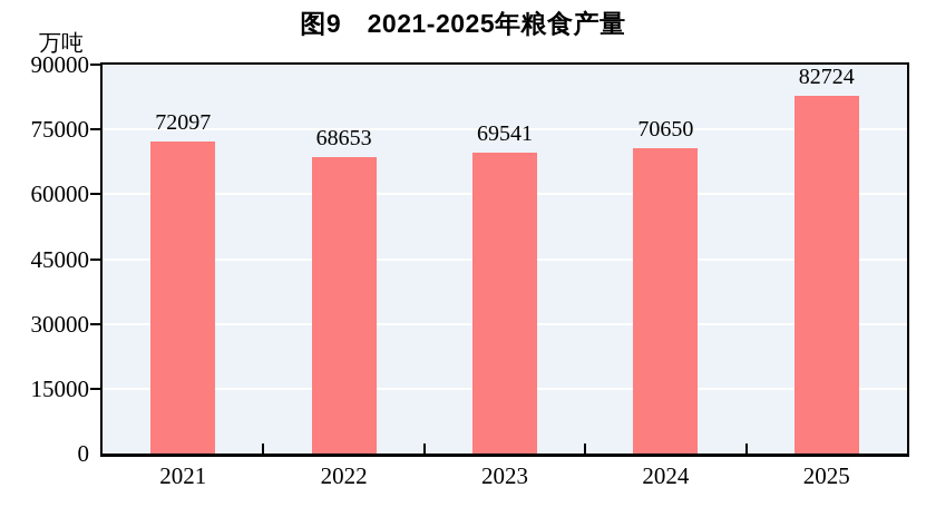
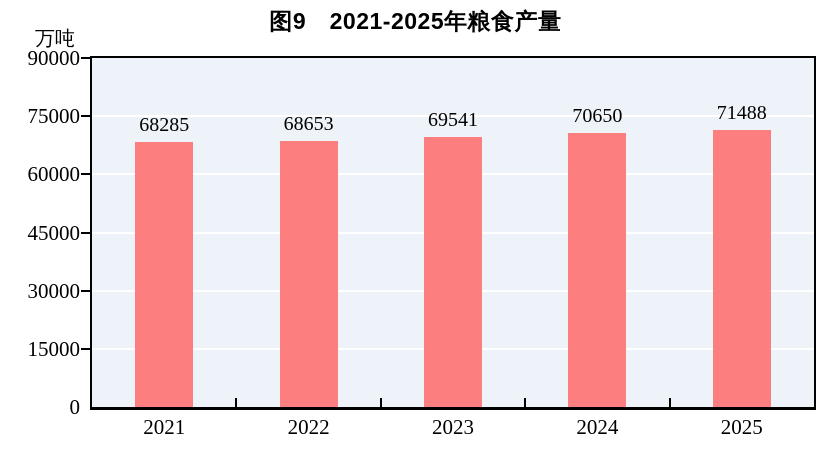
2021: 72097 -> 68285
2025: 82724 -> 71488
